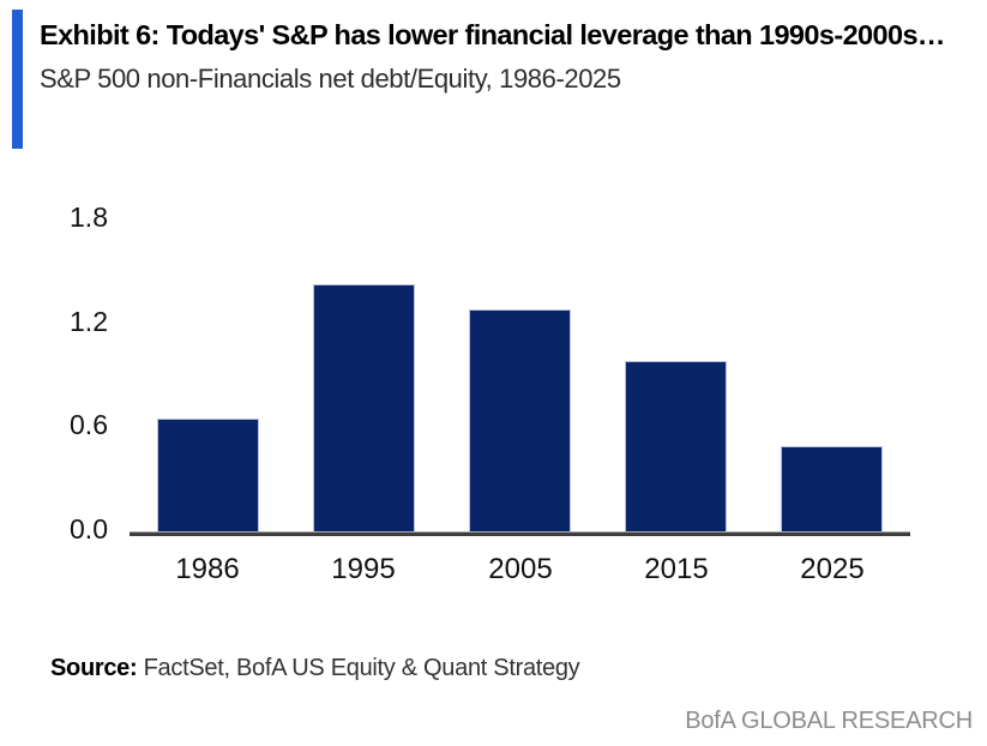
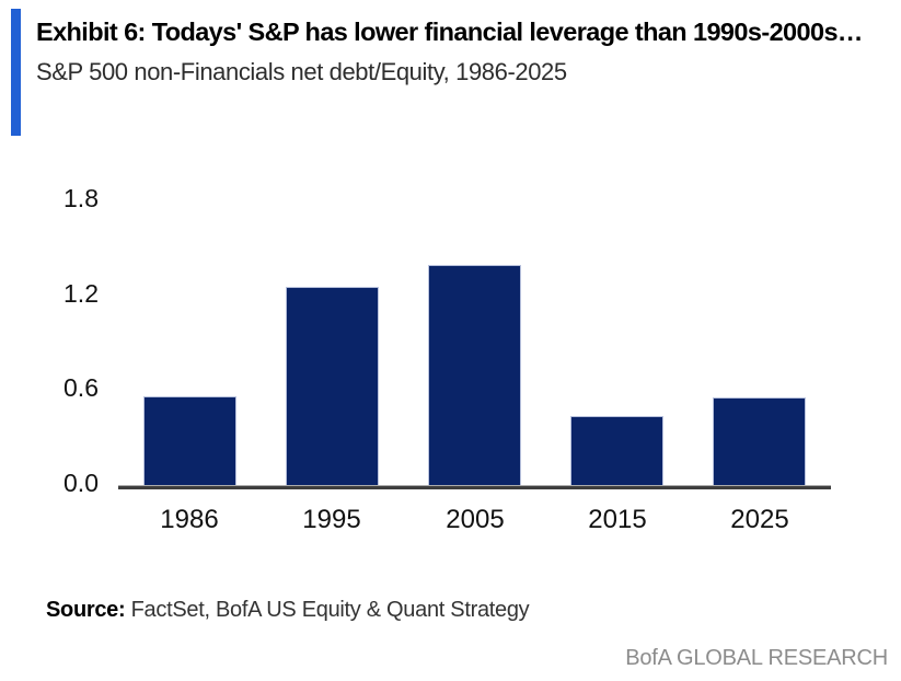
1986: 0.66 -> 0.57
1995: 1.43 -> 1.26
2005: 1.29 -> 1.40
2015: 0.99 -> 0.44
2025: 0.50 -> 0.56
